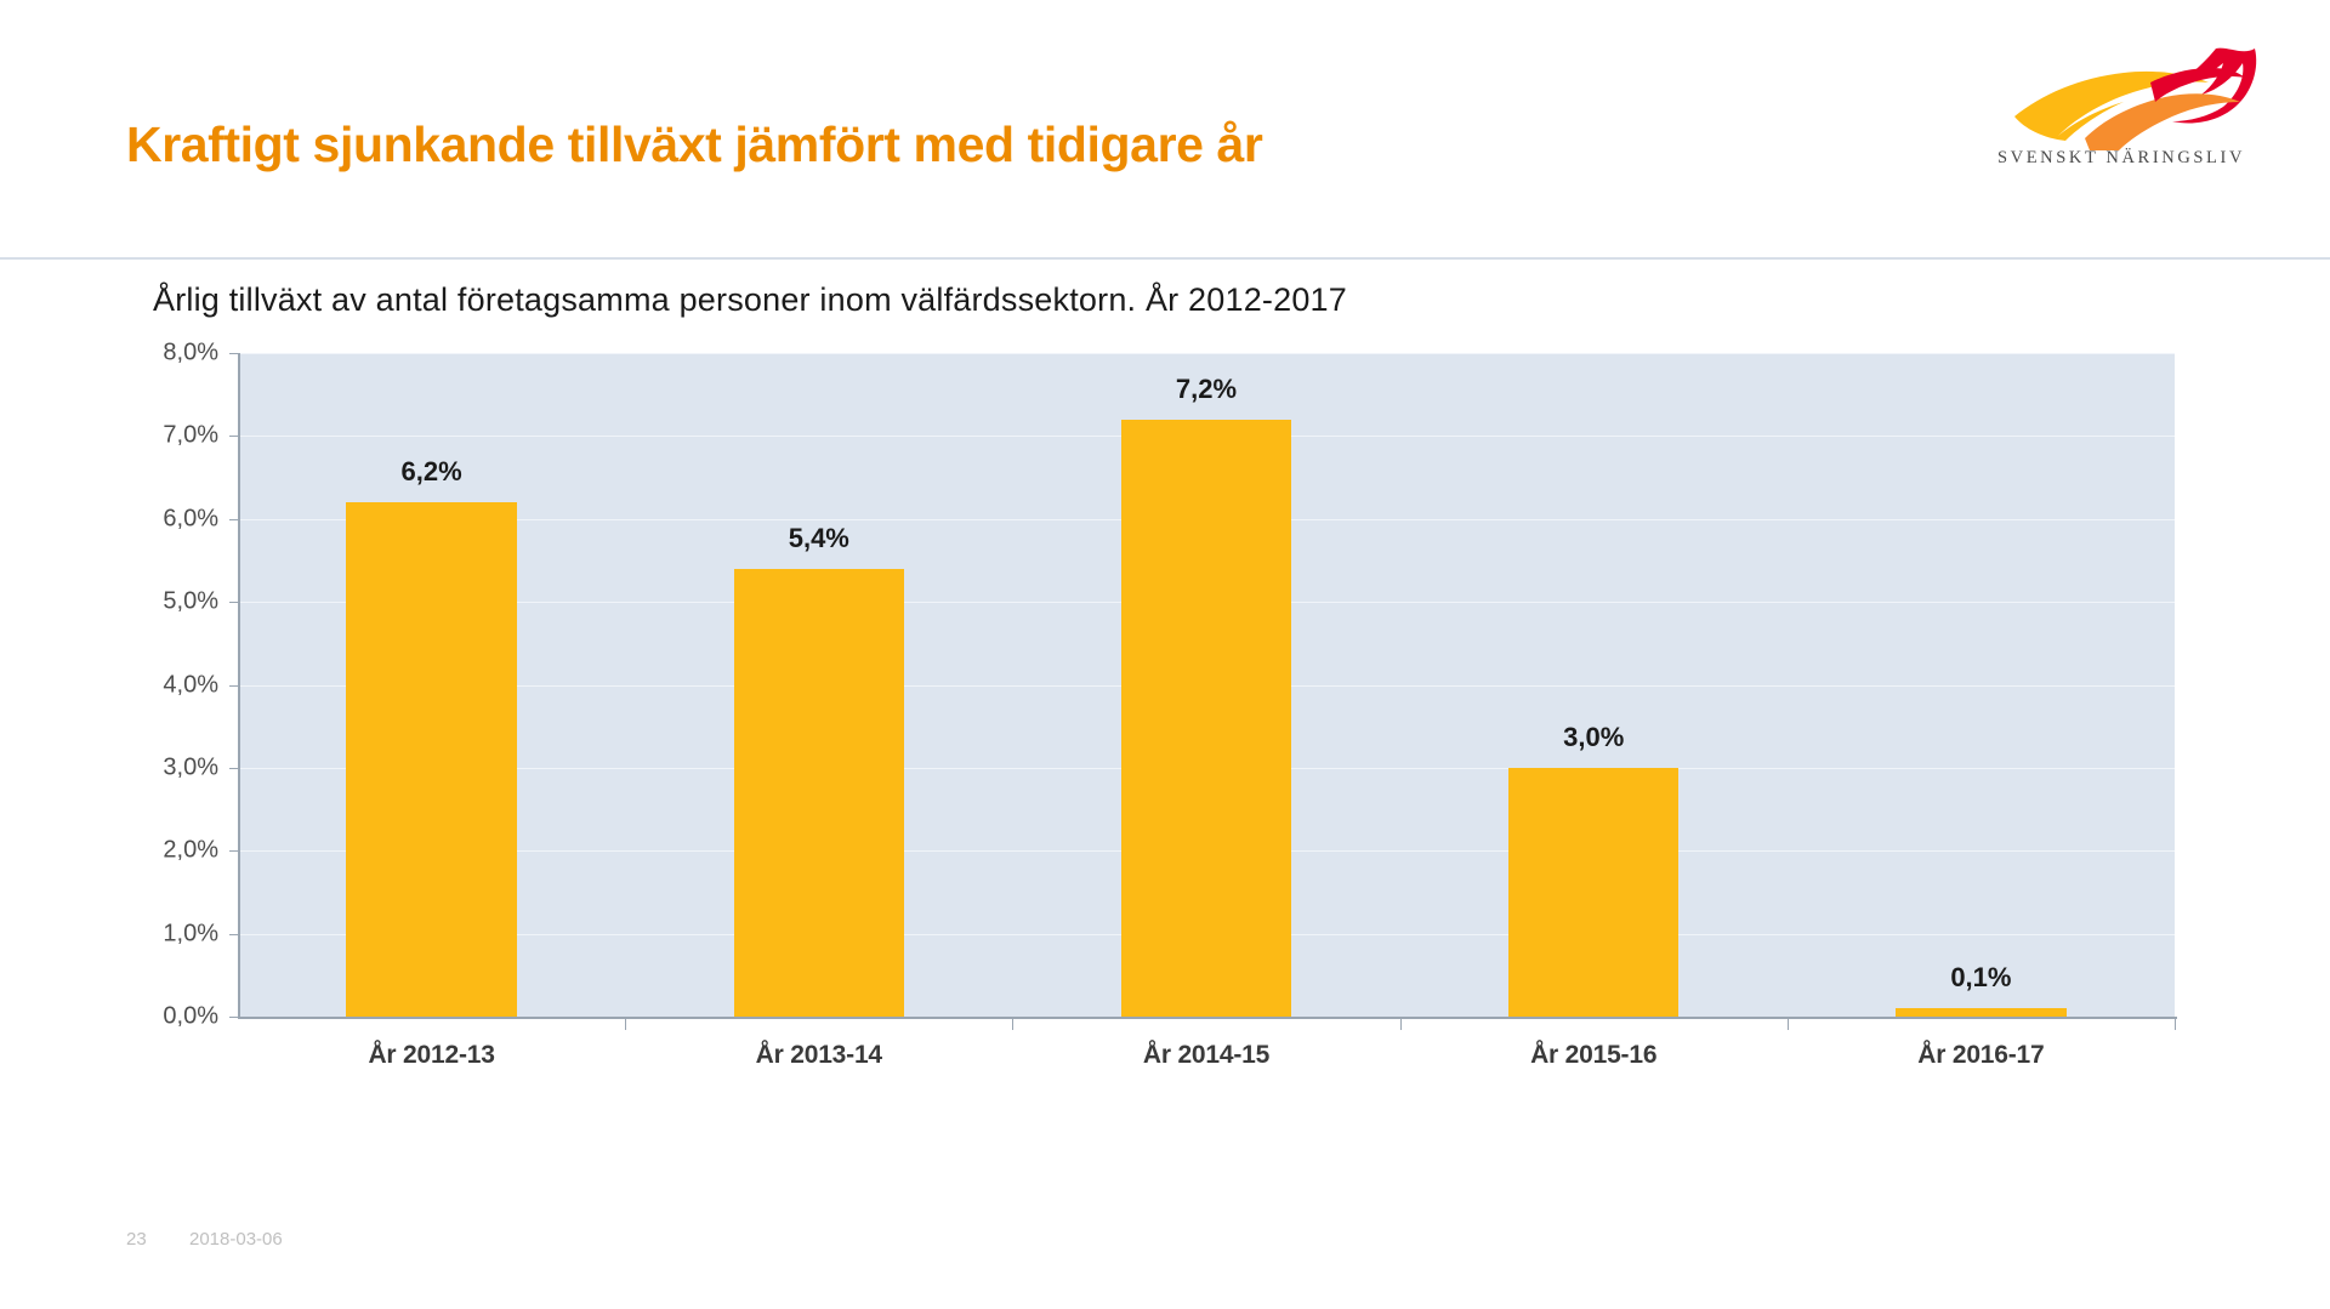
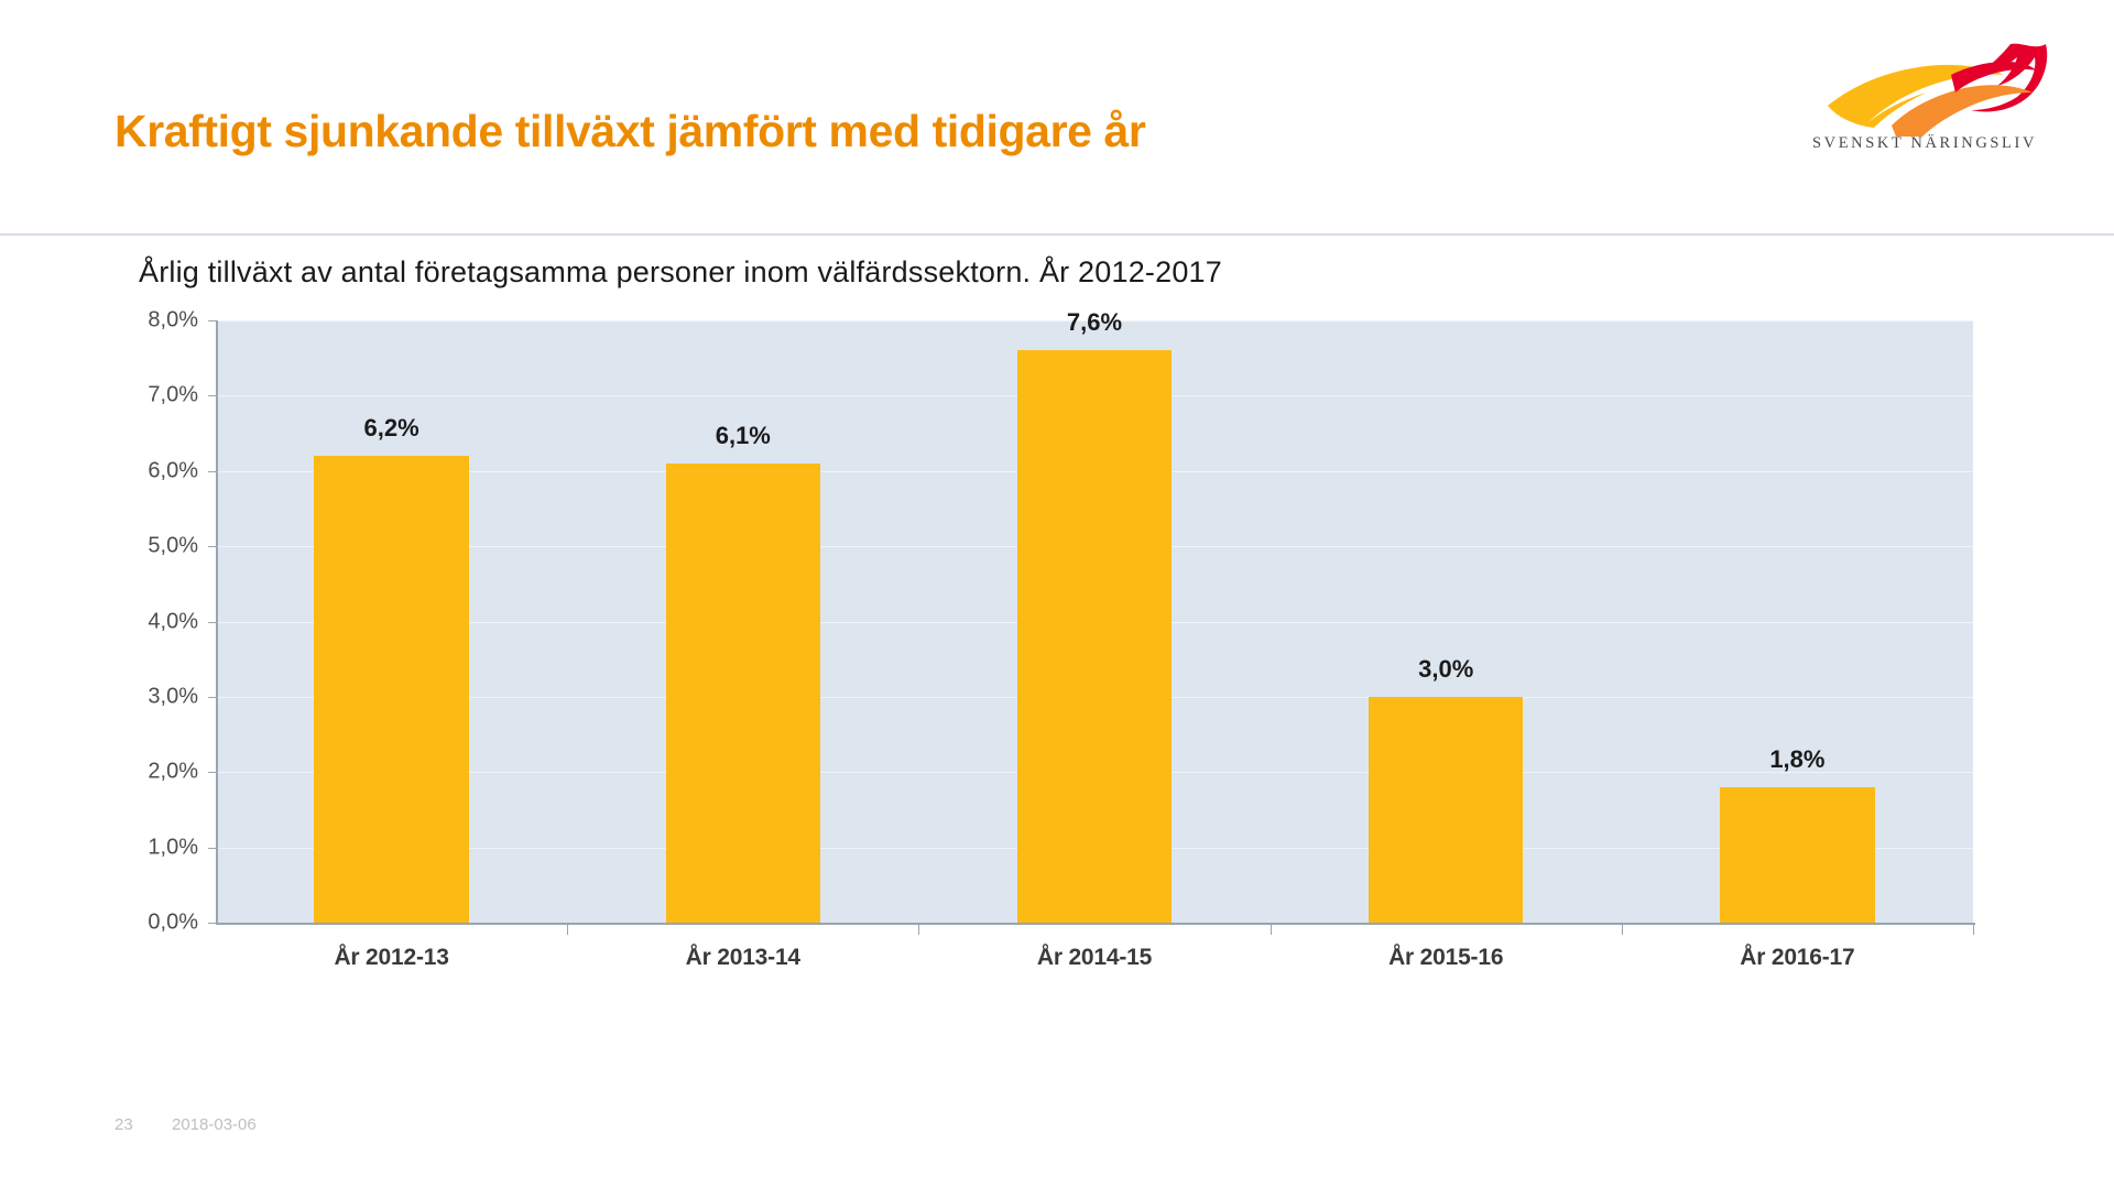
År 2013-14: 5,4% -> 6,1%
År 2014-15: 7,2% -> 7,6%
År 2016-17: 0,1% -> 1,8%
